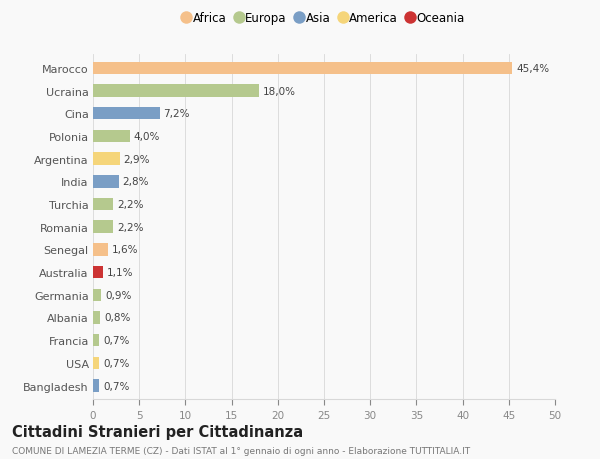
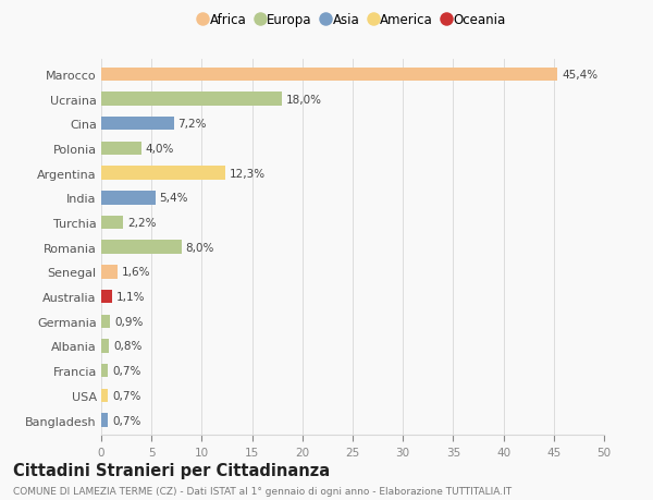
Argentina: 2,9% -> 12,3%
India: 2,8% -> 5,4%
Romania: 2,2% -> 8,0%
